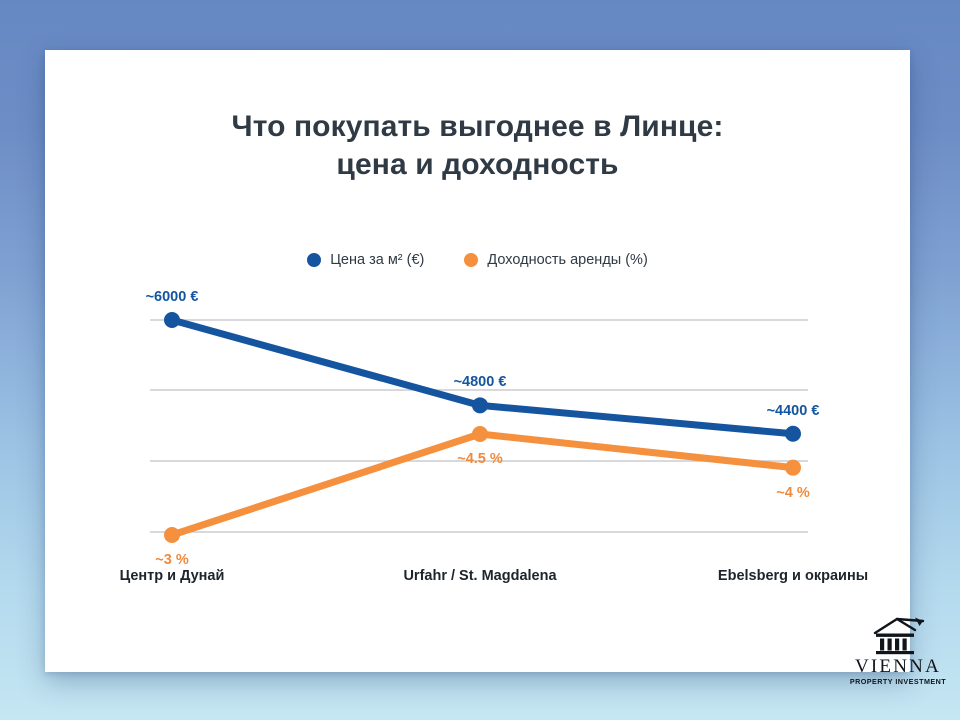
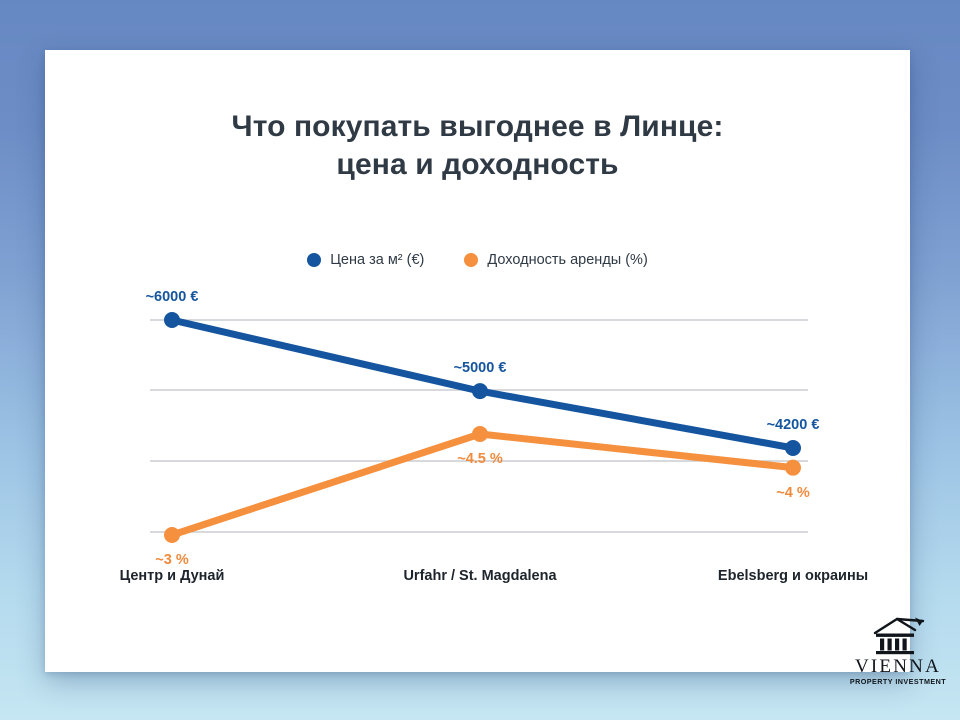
Цена за м² (€)/Urfahr / St. Magdalena: 4800 -> 5000
Цена за м² (€)/Ebelsberg и окраины: 4400 -> 4200
